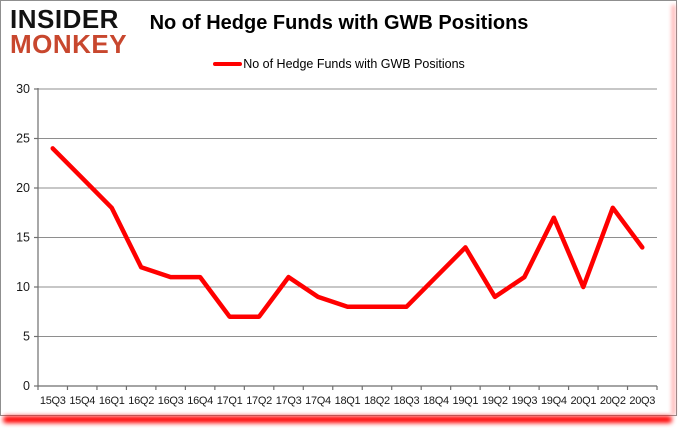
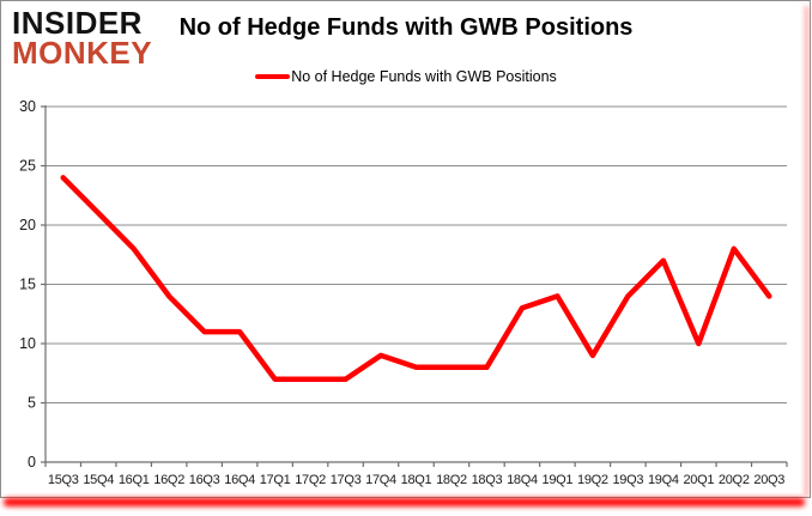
16Q2: 12 -> 14
17Q3: 11 -> 7
18Q4: 11 -> 13
19Q3: 11 -> 14
